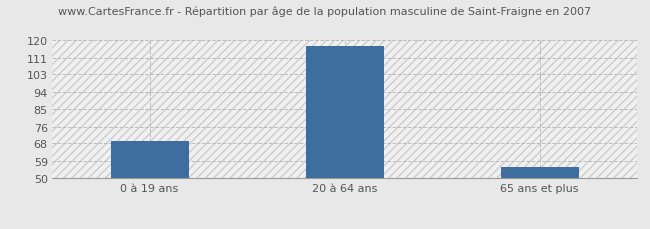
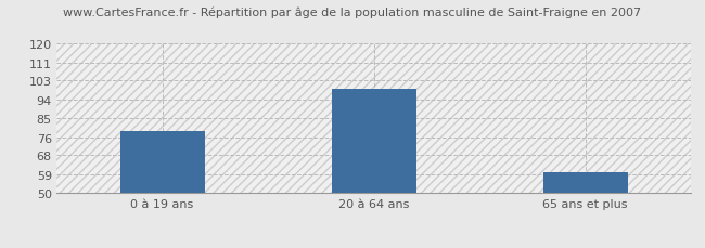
0 à 19 ans: 69 -> 79
20 à 64 ans: 117 -> 99
65 ans et plus: 56 -> 60
